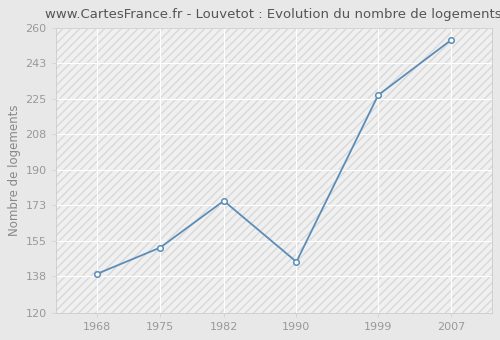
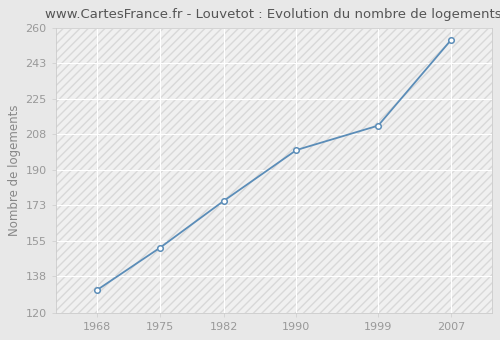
1968: 139 -> 131
1990: 145 -> 200
1999: 227 -> 212
